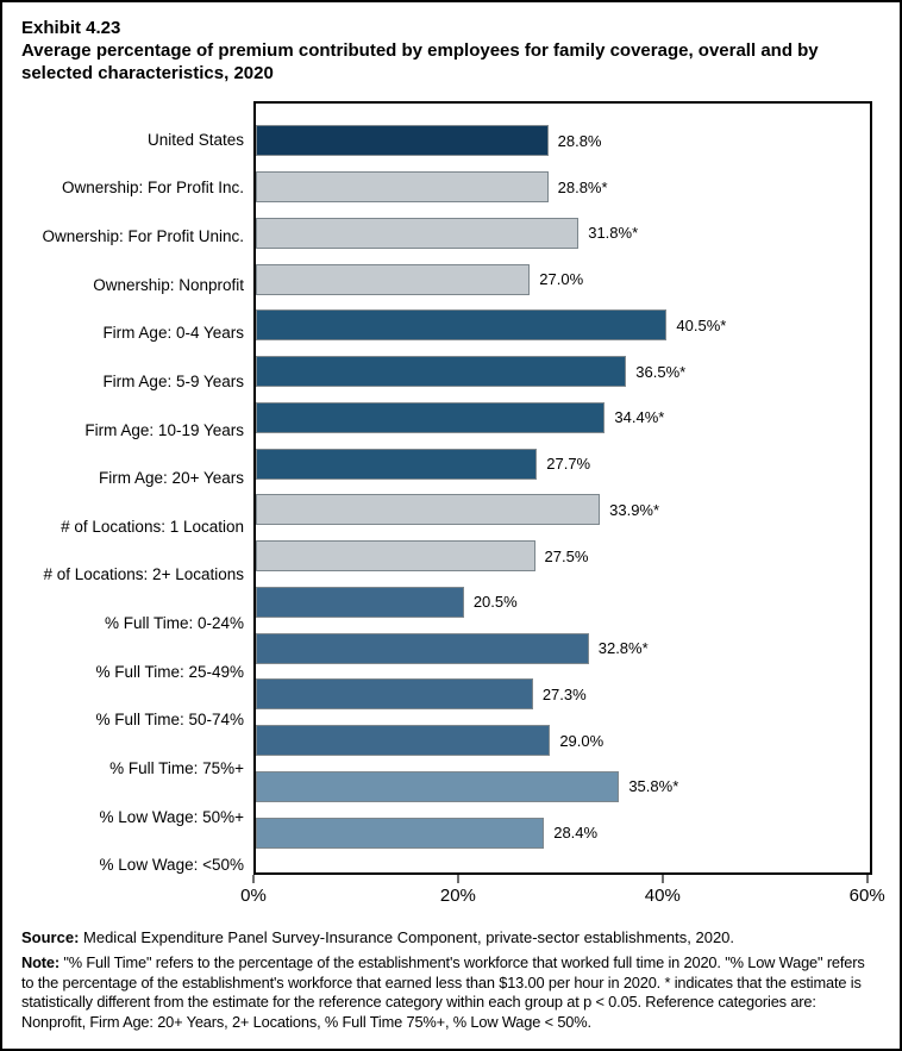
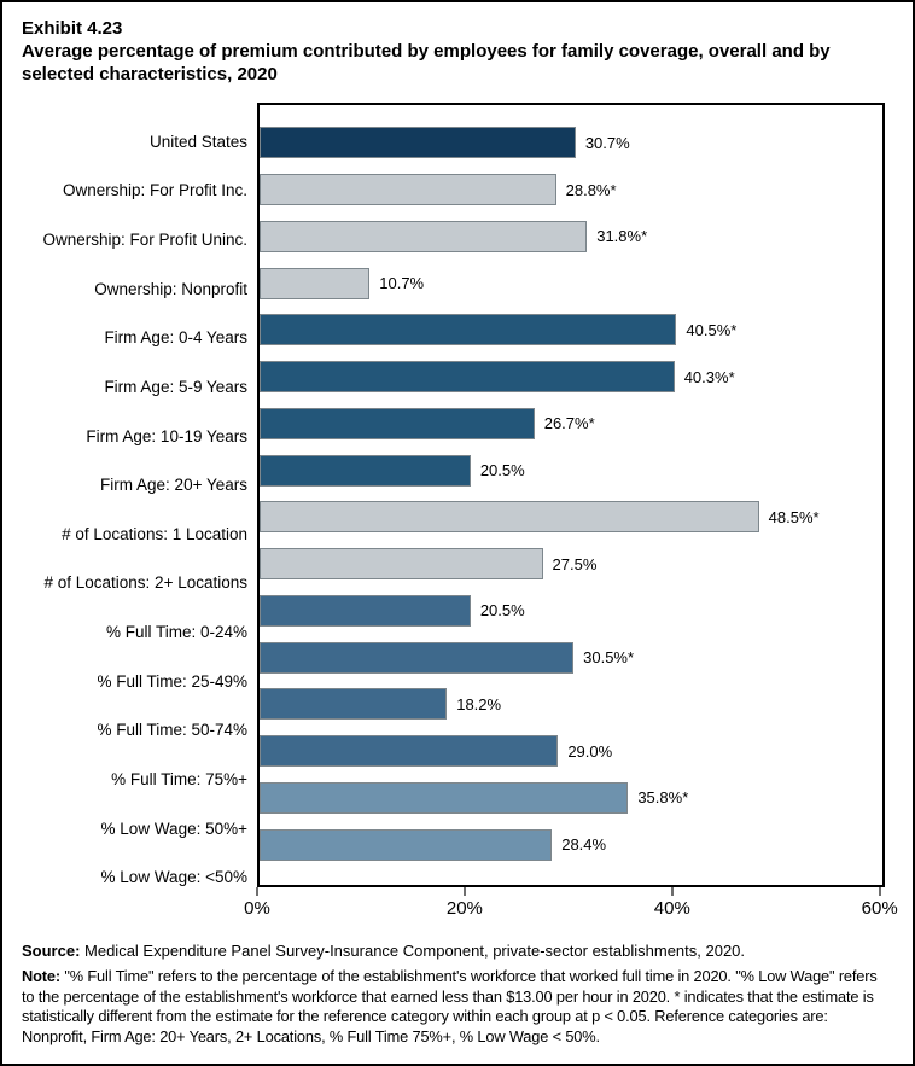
United States: 28.8% -> 30.7%
Ownership: Nonprofit: 27.0% -> 10.7%
Firm Age: 5-9 Years: 36.5 -> 40.3
Firm Age: 10-19 Years: 34.4 -> 26.7
Firm Age: 20+ Years: 27.7% -> 20.5%
# of Locations: 1 Location: 33.9 -> 48.5
% Full Time: 25-49%: 32.8 -> 30.5
% Full Time: 50-74%: 27.3% -> 18.2%
